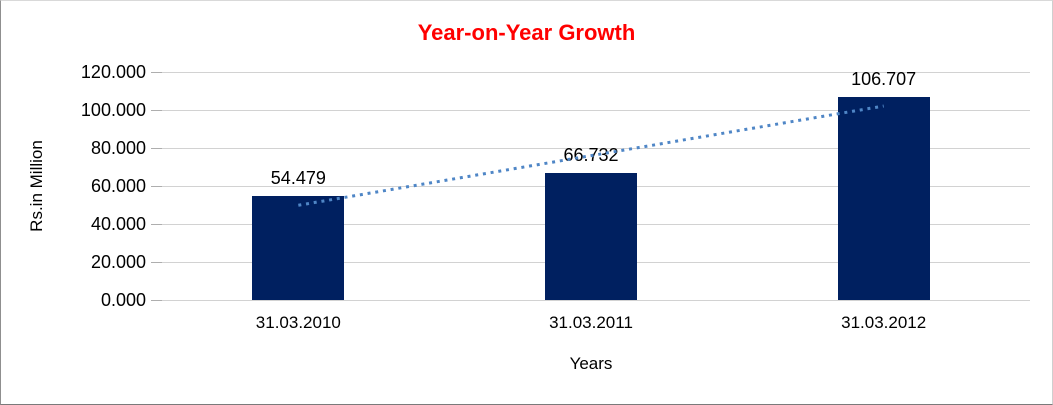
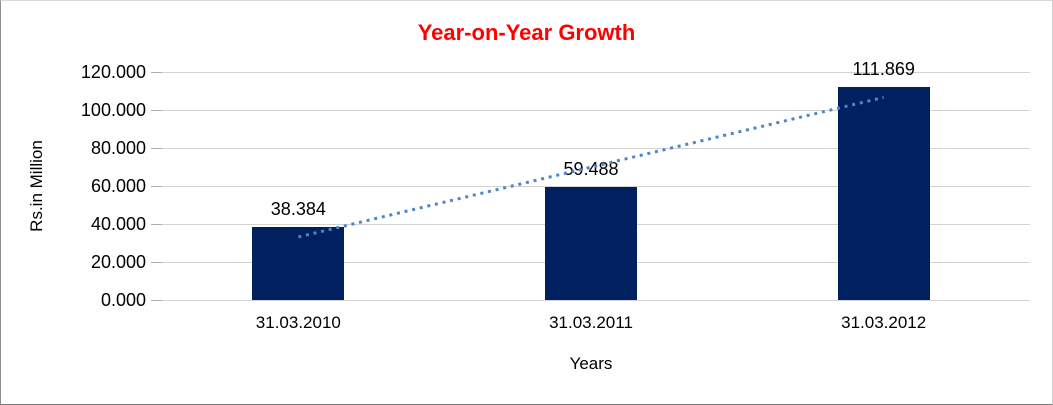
31.03.2010: 54.479 -> 38.384
31.03.2011: 66.732 -> 59.488
31.03.2012: 106.707 -> 111.869
